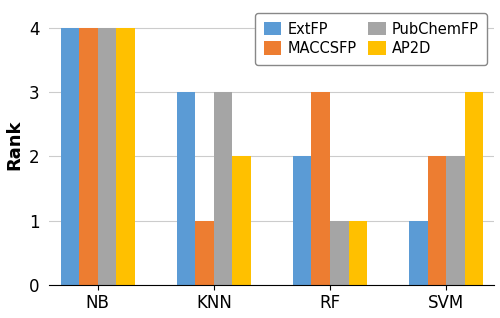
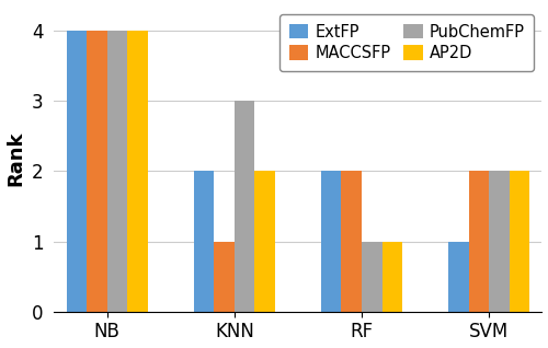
ExtFP/KNN: 3 -> 2
MACCSFP/RF: 3 -> 2
AP2D/SVM: 3 -> 2
